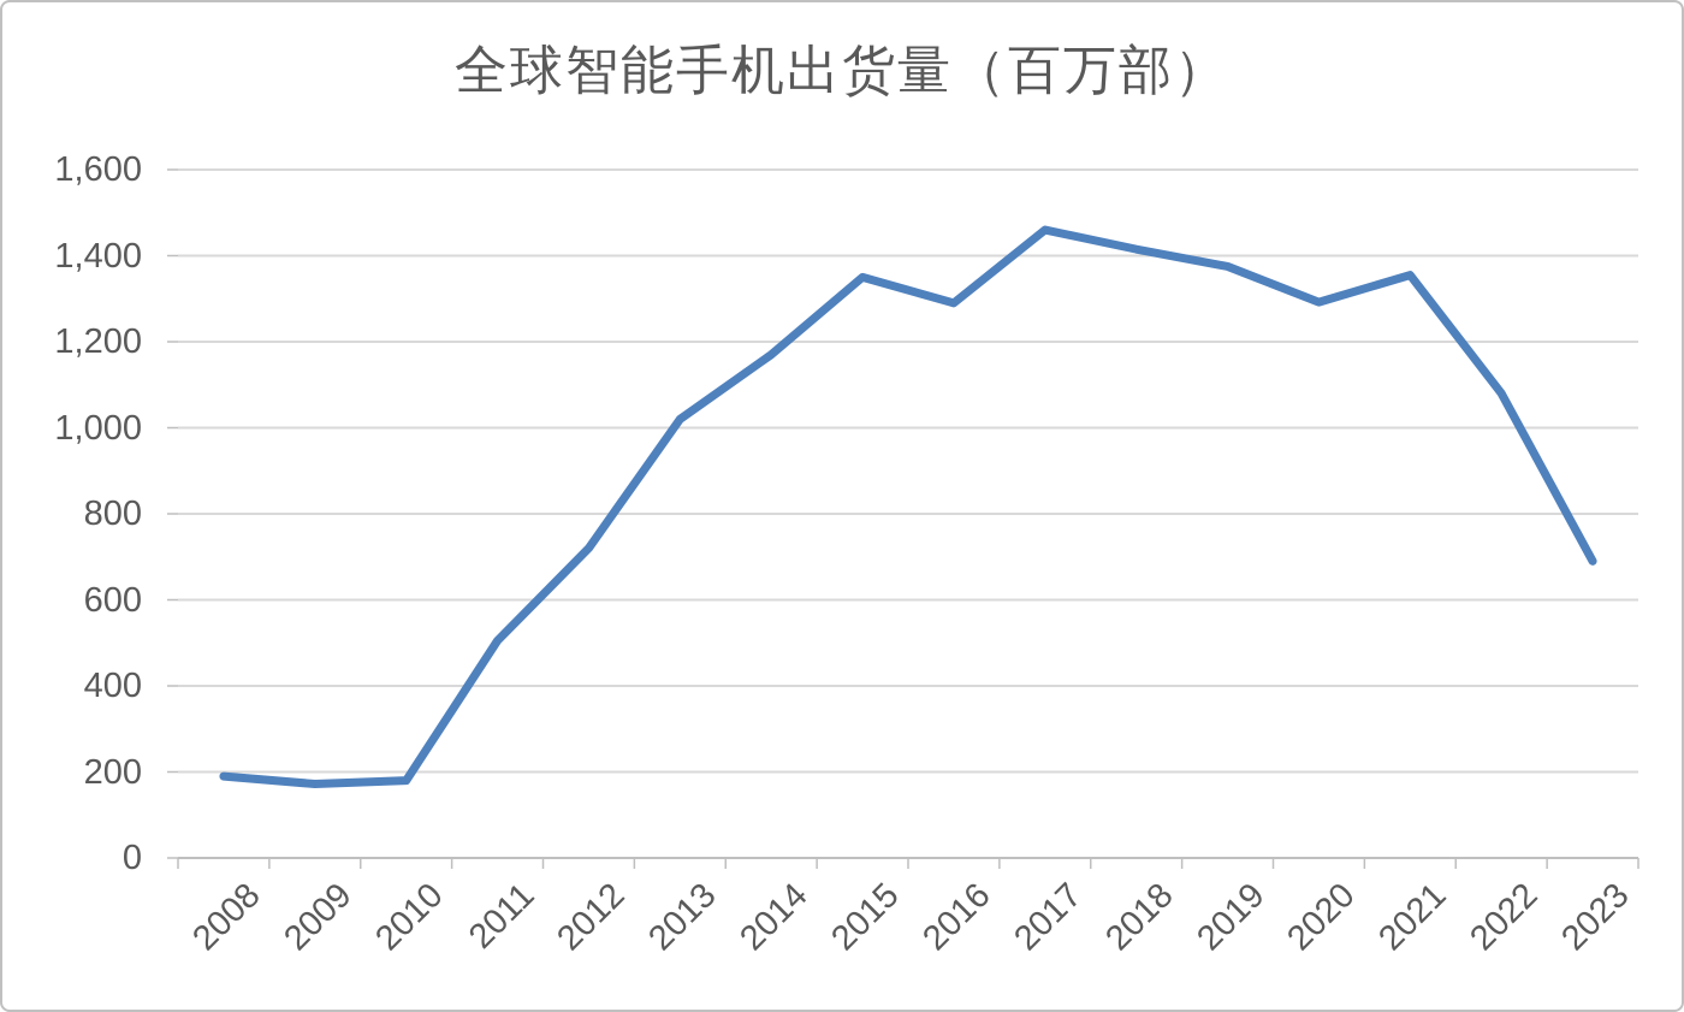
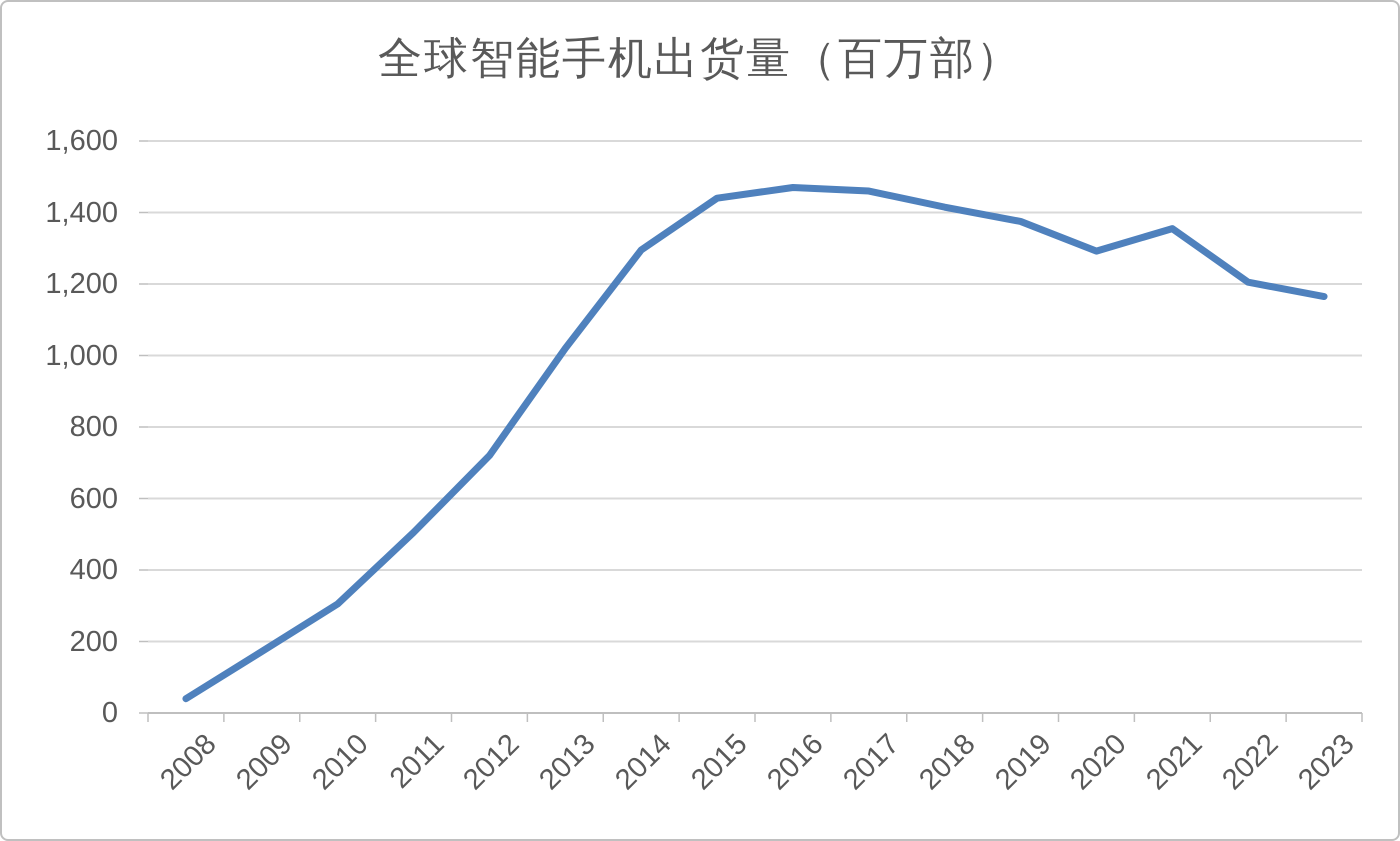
2008: 190 -> 40
2010: 180 -> 300
2014: 1170 -> 1300
2015: 1350 -> 1440
2016: 1290 -> 1470
2022: 1080 -> 1200
2023: 690 -> 1160
